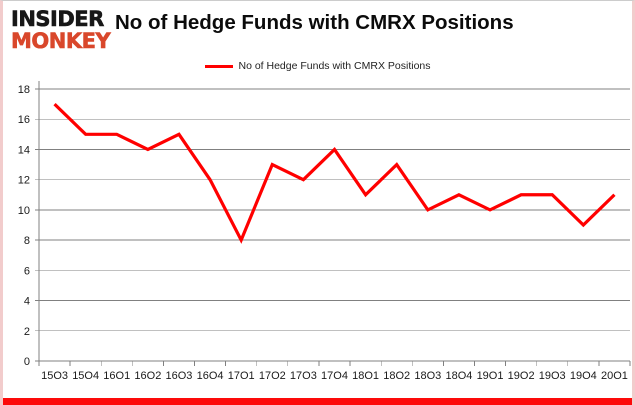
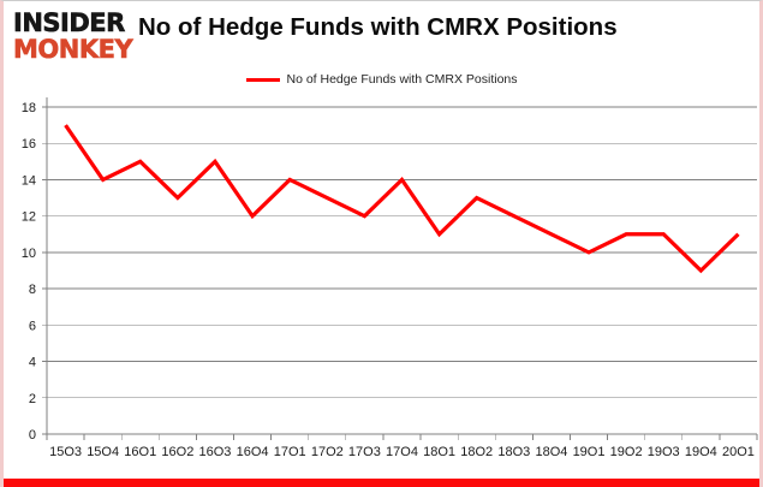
15Q4: 15 -> 14
16Q2: 14 -> 13
17Q1: 8 -> 14
18Q3: 10 -> 12
